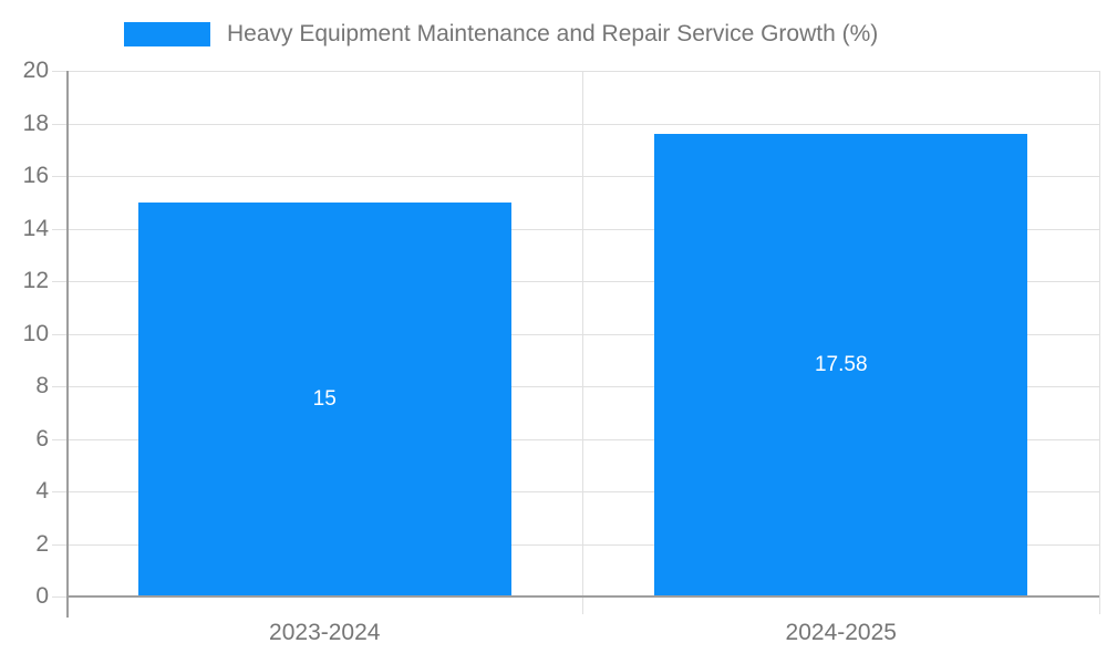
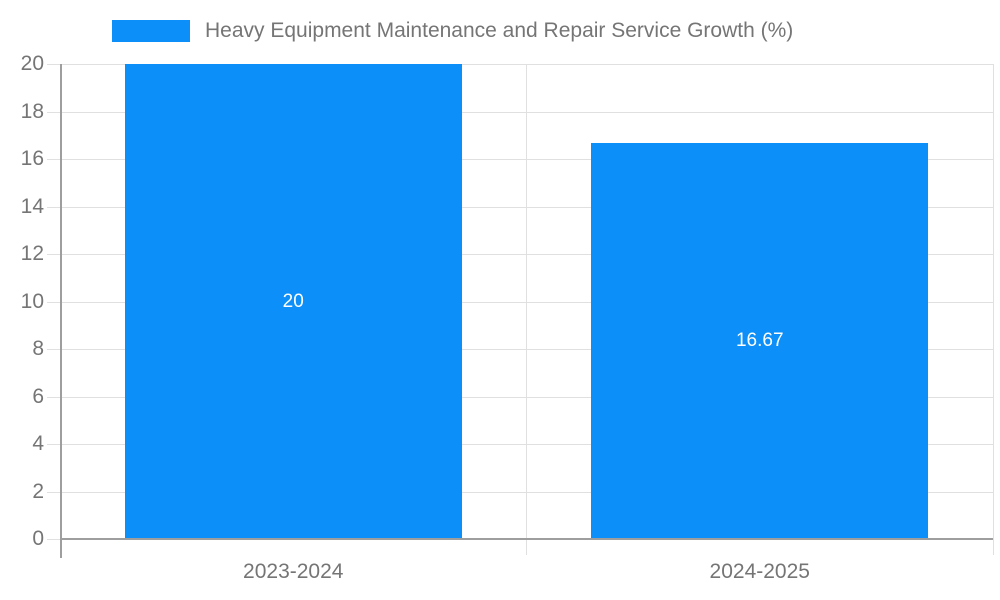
2023-2024: 15 -> 20
2024-2025: 17.58 -> 16.67
